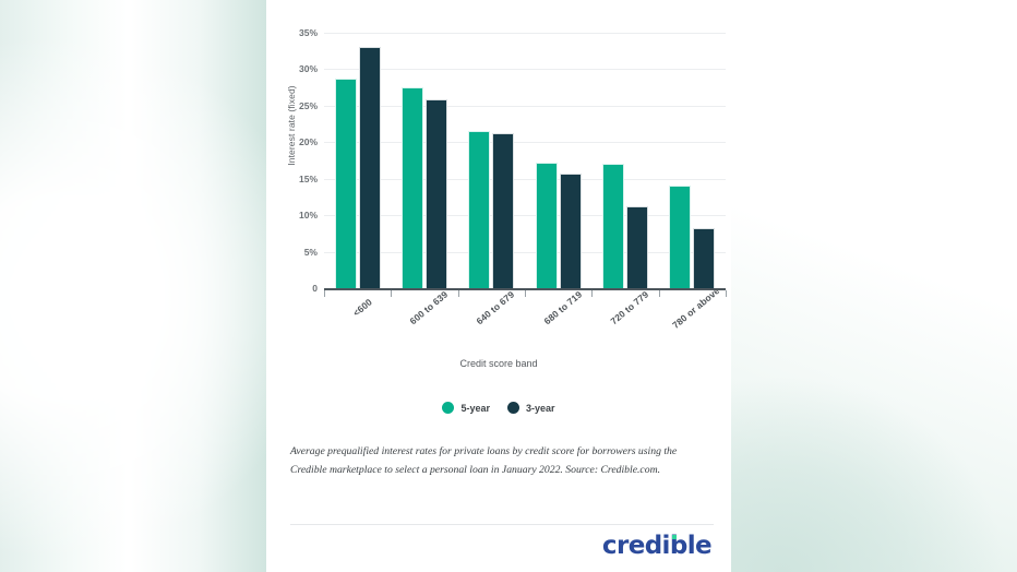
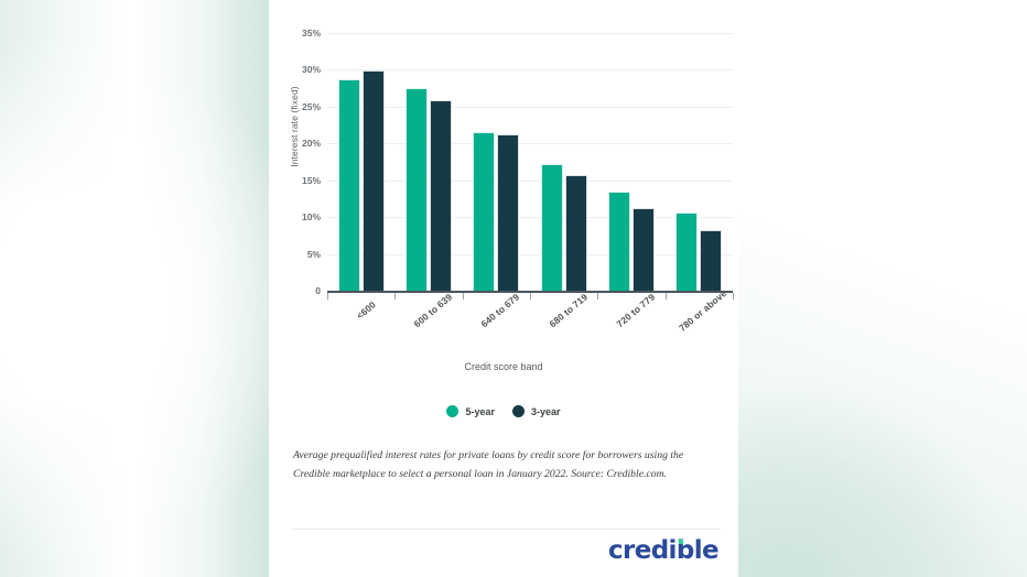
3-year/<600: 33% -> 30%
5-year/720 to 779: 17% -> 14%
5-year/780 or above: 14% -> 11%
